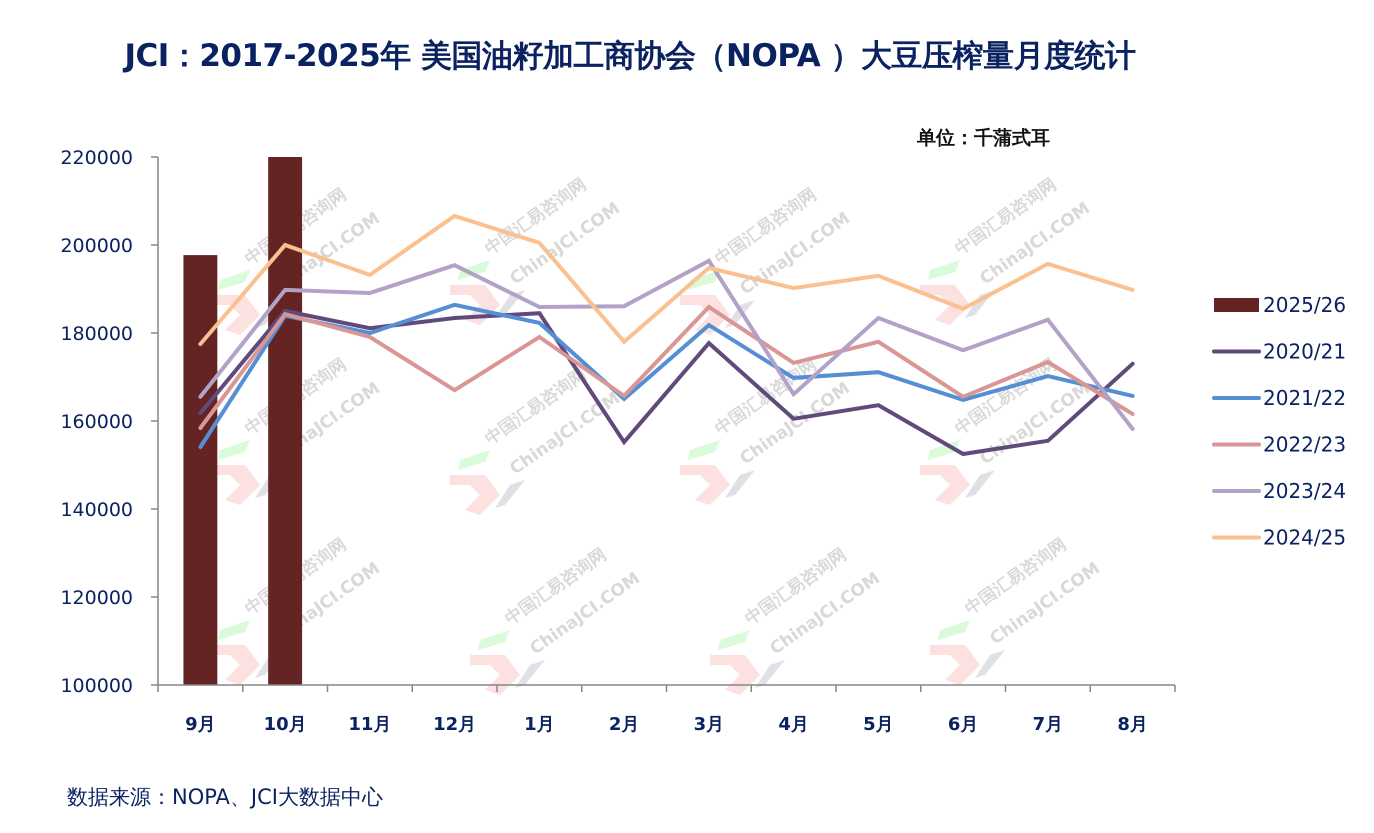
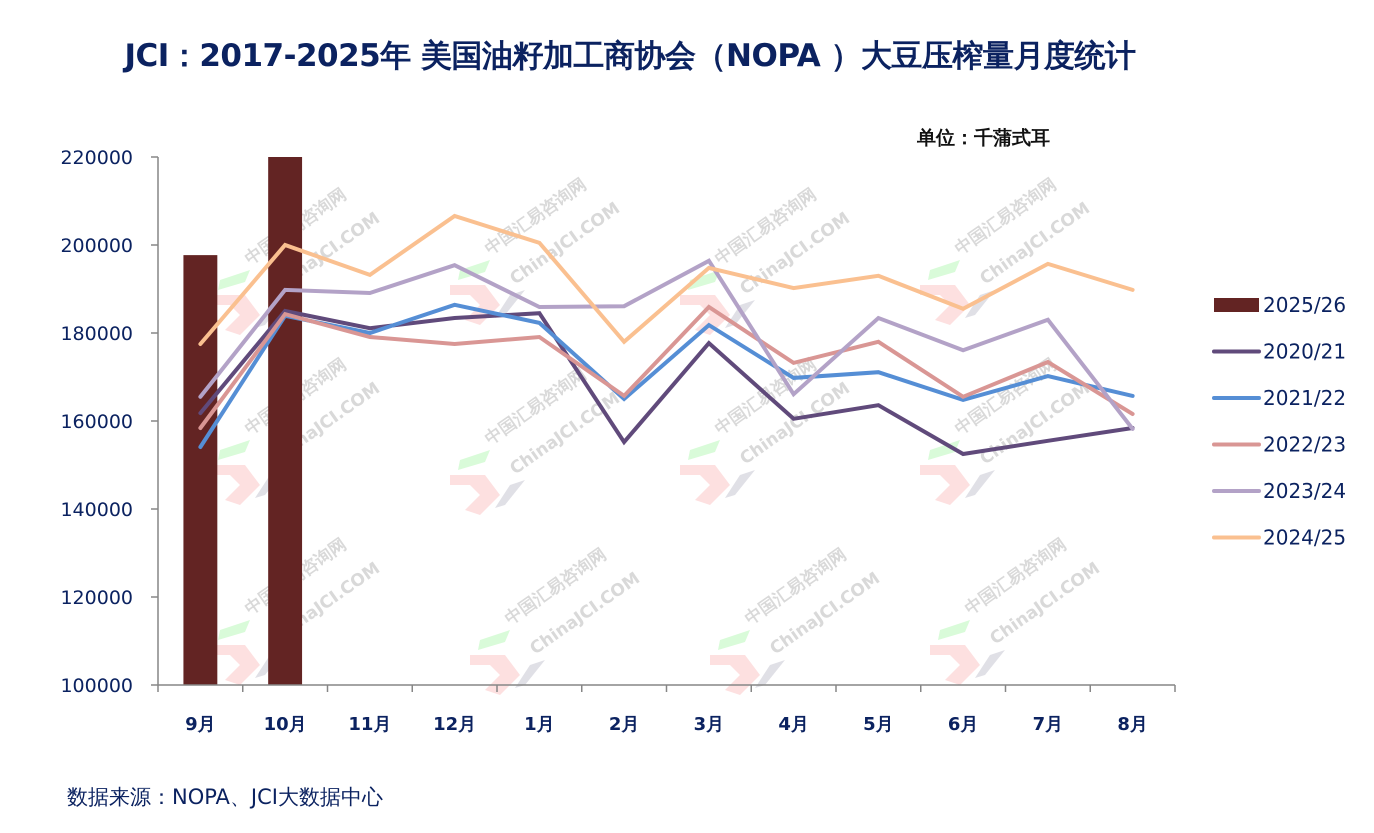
2022/23/12月: 167000 -> 178000
2020/21/8月: 173000 -> 158000
